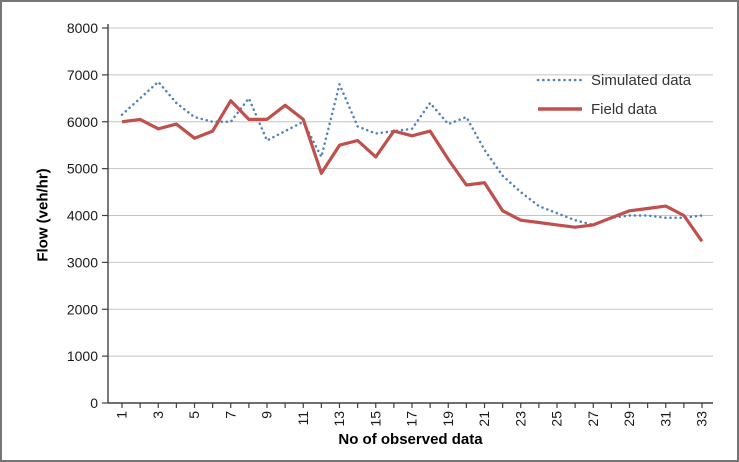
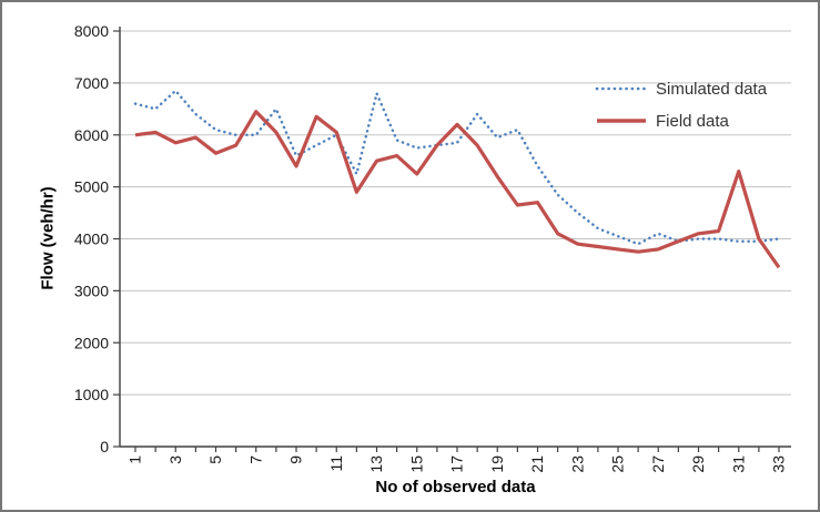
Simulated data/1: 6200 -> 6600
Field data/9: 6000 -> 5400
Field data/17: 5700 -> 6200
Simulated data/27: 3800 -> 4100
Field data/31: 4200 -> 5300
